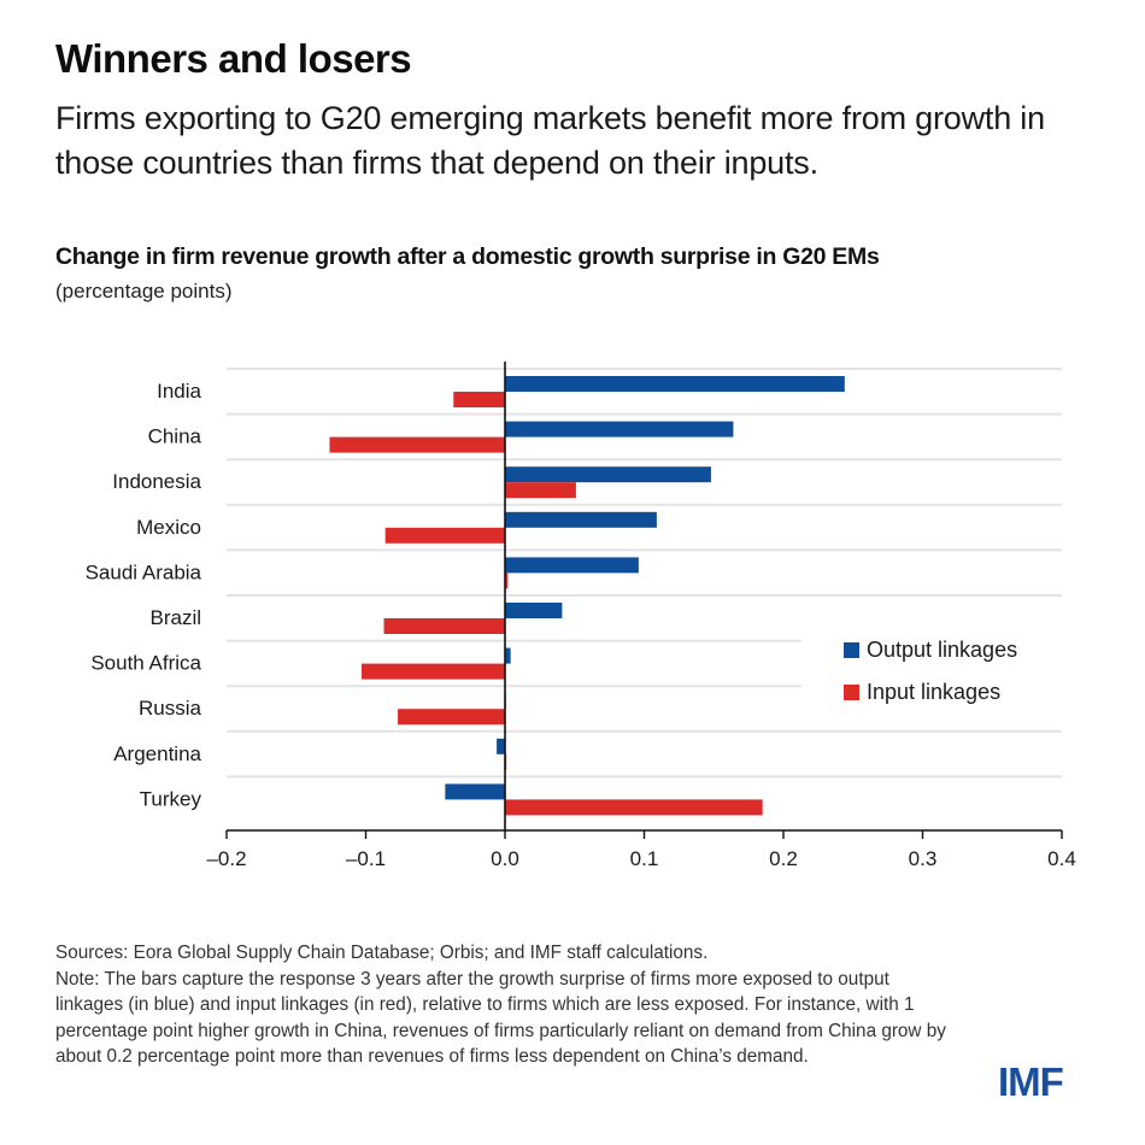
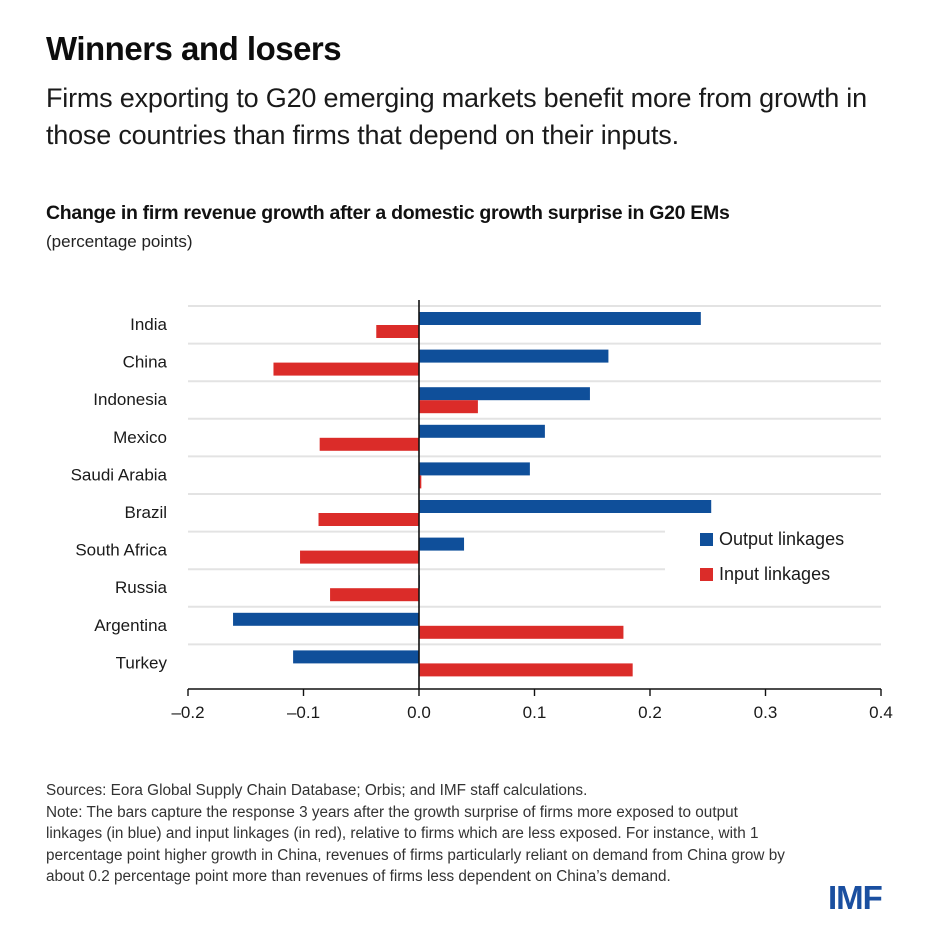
Output linkages/Brazil: 0.041 -> 0.253
Output linkages/South Africa: 0.004 -> 0.039
Output linkages/Argentina: -0.006 -> -0.161
Input linkages/Argentina: 0.001 -> 0.177
Output linkages/Turkey: -0.043 -> -0.109
